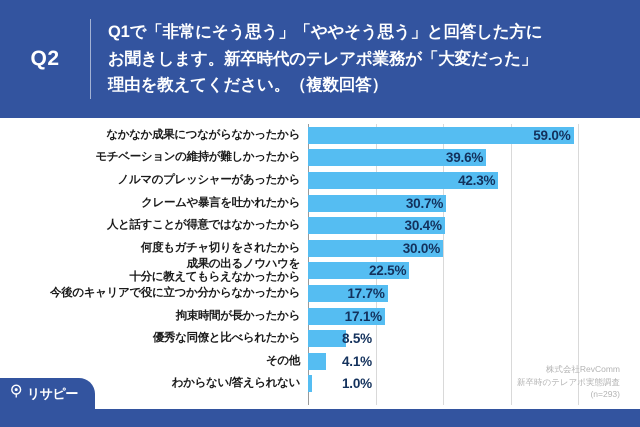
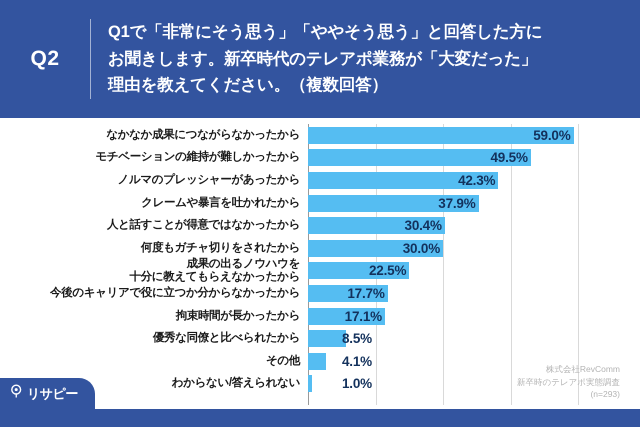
モチベーションの維持が難しかったから: 39.6% -> 49.5%
クレームや暴言を吐かれたから: 30.7% -> 37.9%
